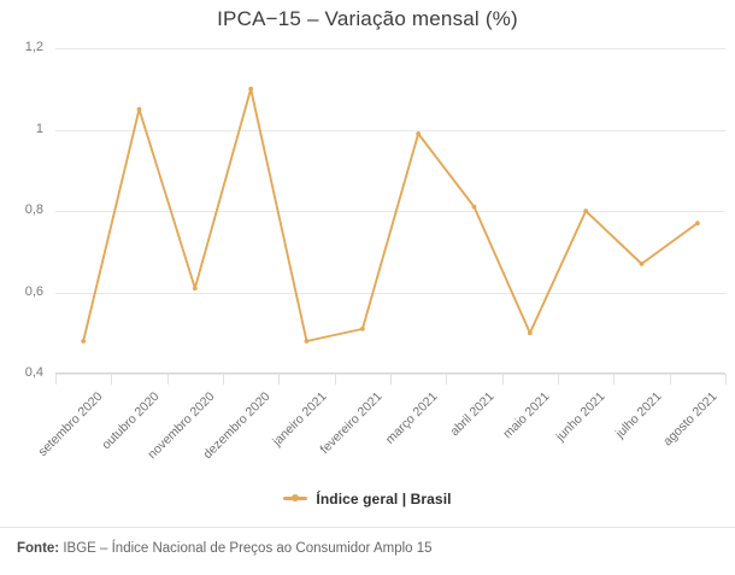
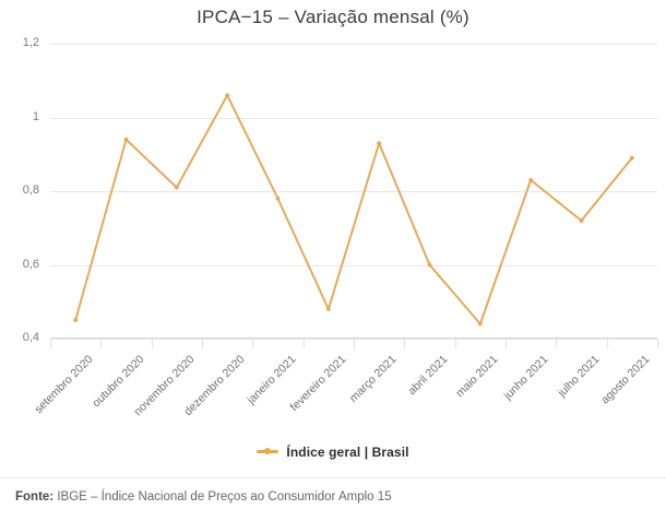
setembro 2020: 0,48 -> 0,45
outubro 2020: 1,05 -> 0,94
novembro 2020: 0,61 -> 0,81
dezembro 2020: 1,10 -> 1,06
janeiro 2021: 0,48 -> 0,78
fevereiro 2021: 0,51 -> 0,48
março 2021: 0,99 -> 0,93
abril 2021: 0,81 -> 0,60
maio 2021: 0,50 -> 0,44
junho 2021: 0,80 -> 0,83
julho 2021: 0,67 -> 0,72
agosto 2021: 0,77 -> 0,89
